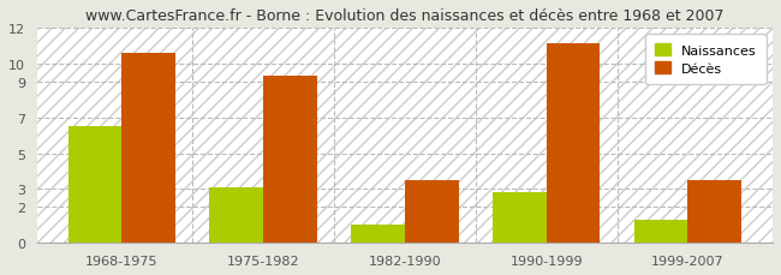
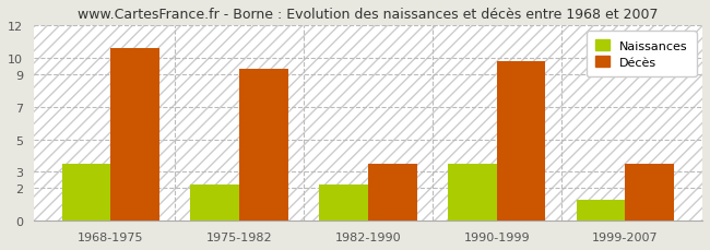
Naissances/1968-1975: 6.5 -> 3.5
Naissances/1975-1982: 3.1 -> 2.2
Naissances/1982-1990: 1.0 -> 2.2
Naissances/1990-1999: 2.8 -> 3.5
Décès/1990-1999: 11.1 -> 9.8
